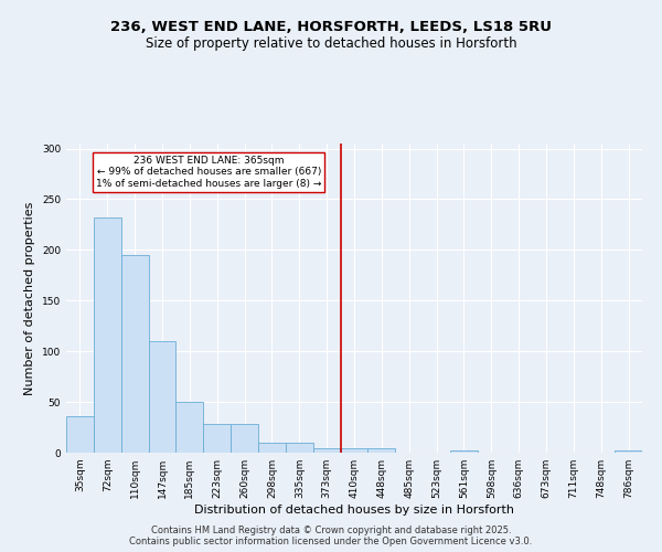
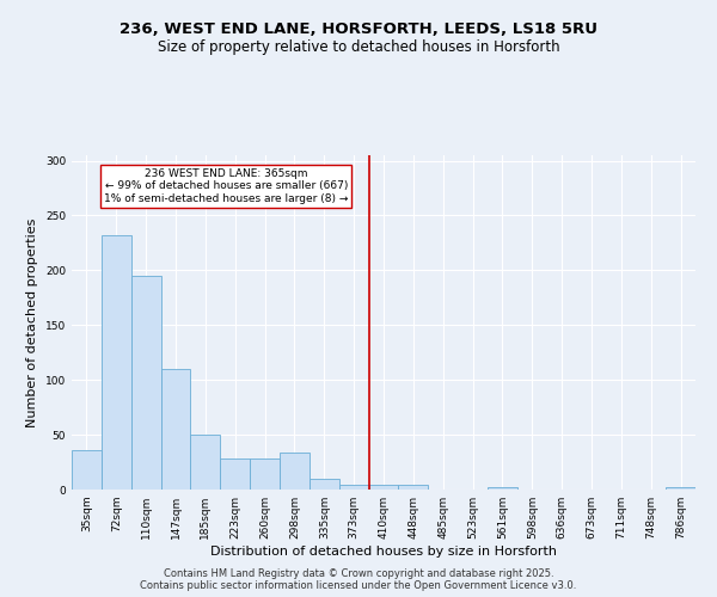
298sqm: 10 -> 34
